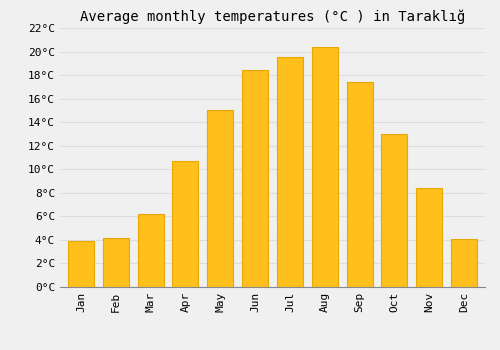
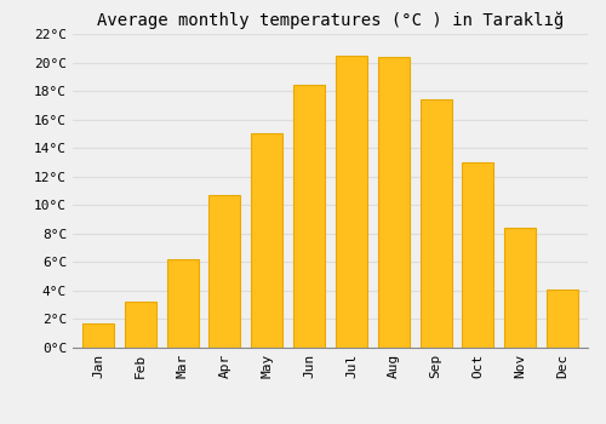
Jan: 3.9°C -> 1.7°C
Feb: 4.2°C -> 3.2°C
Jul: 19.5°C -> 20.5°C
